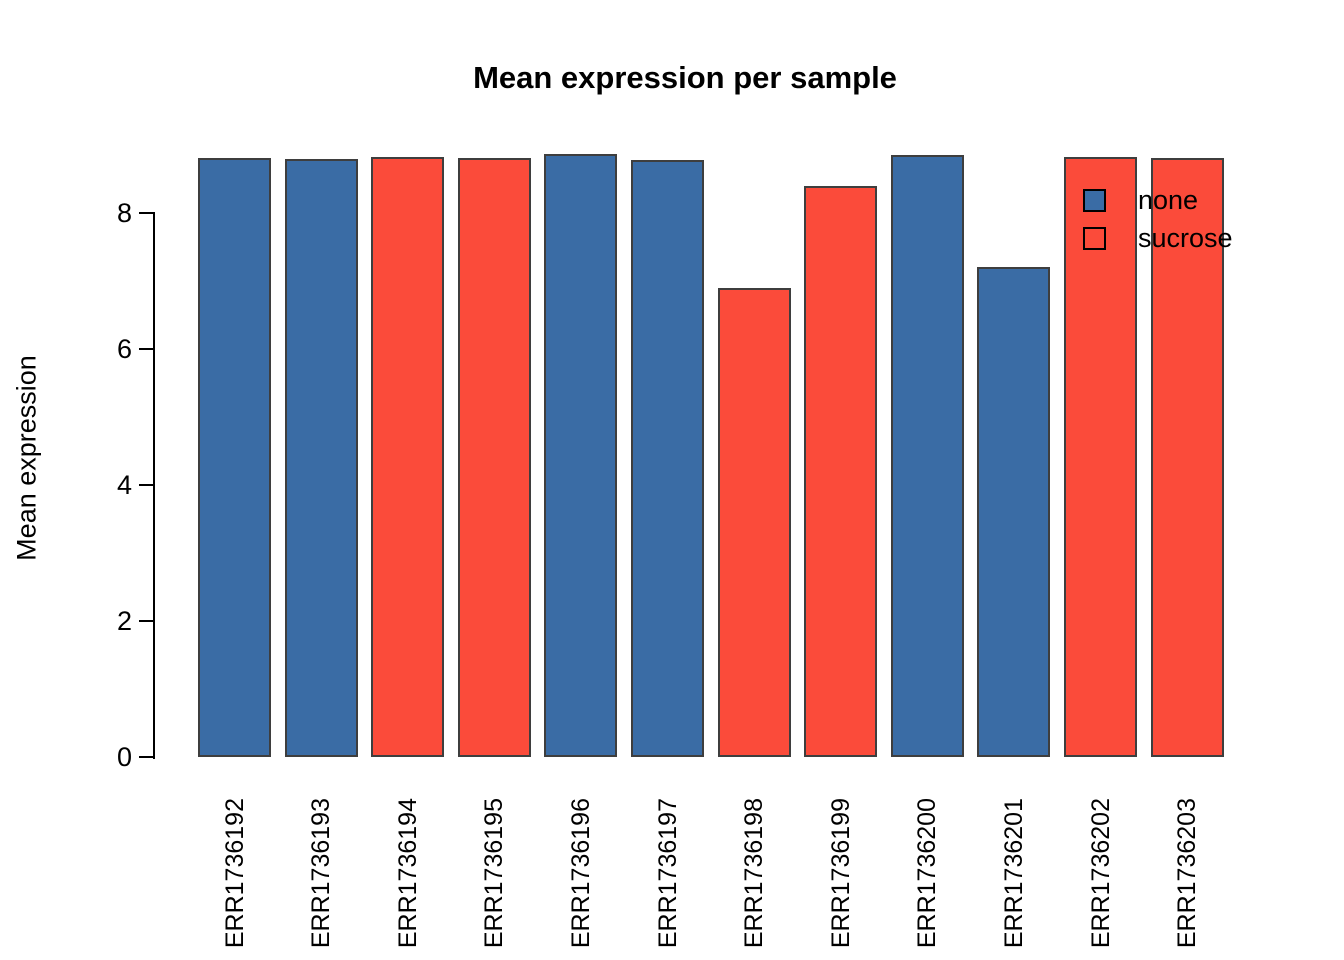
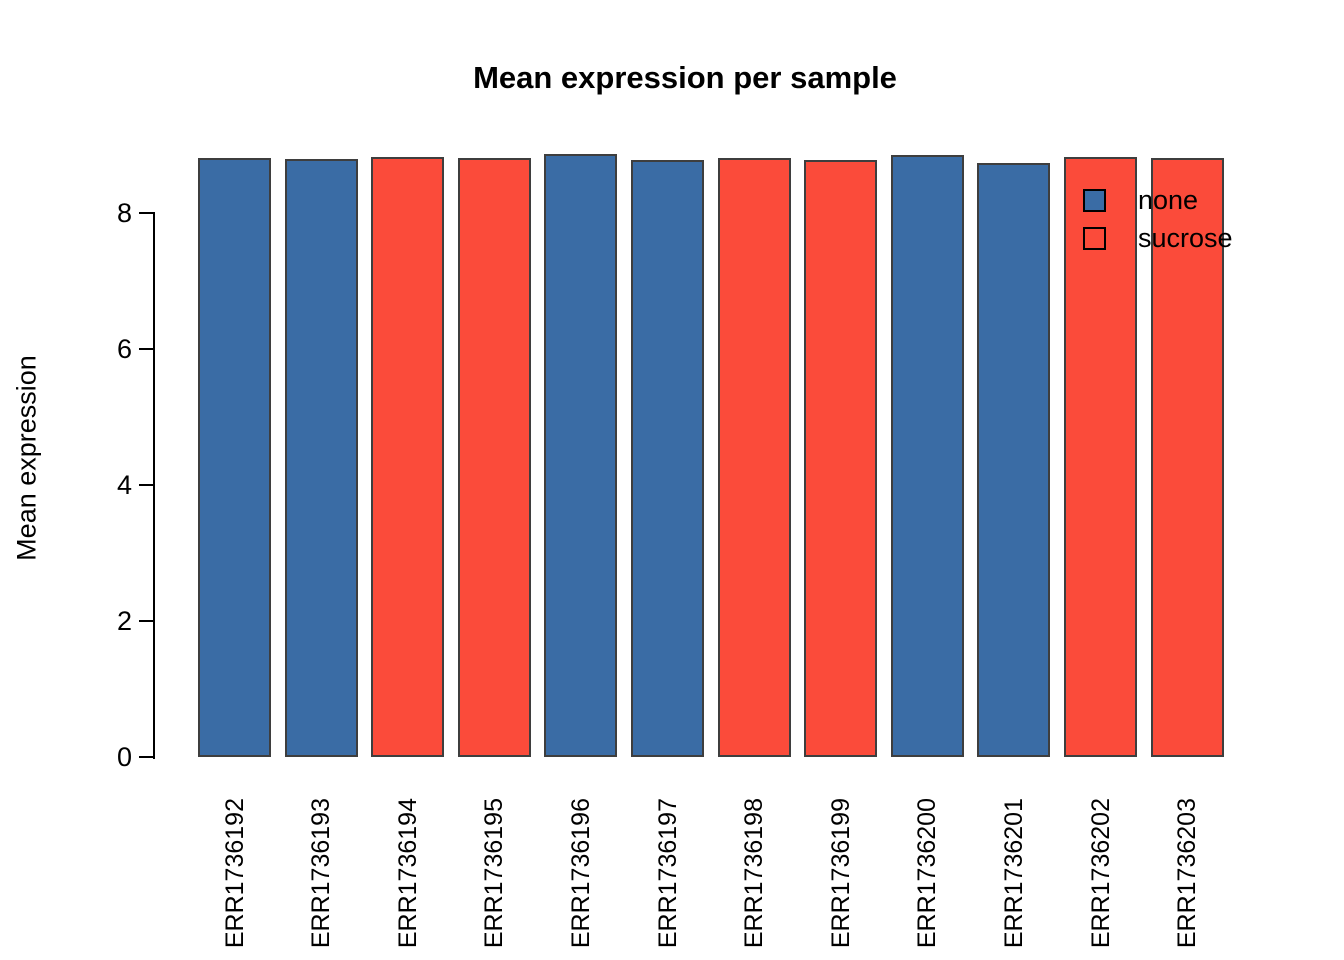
ERR1736198: 6.9 -> 8.8
ERR1736199: 8.4 -> 8.8
ERR1736201: 7.2 -> 8.7
